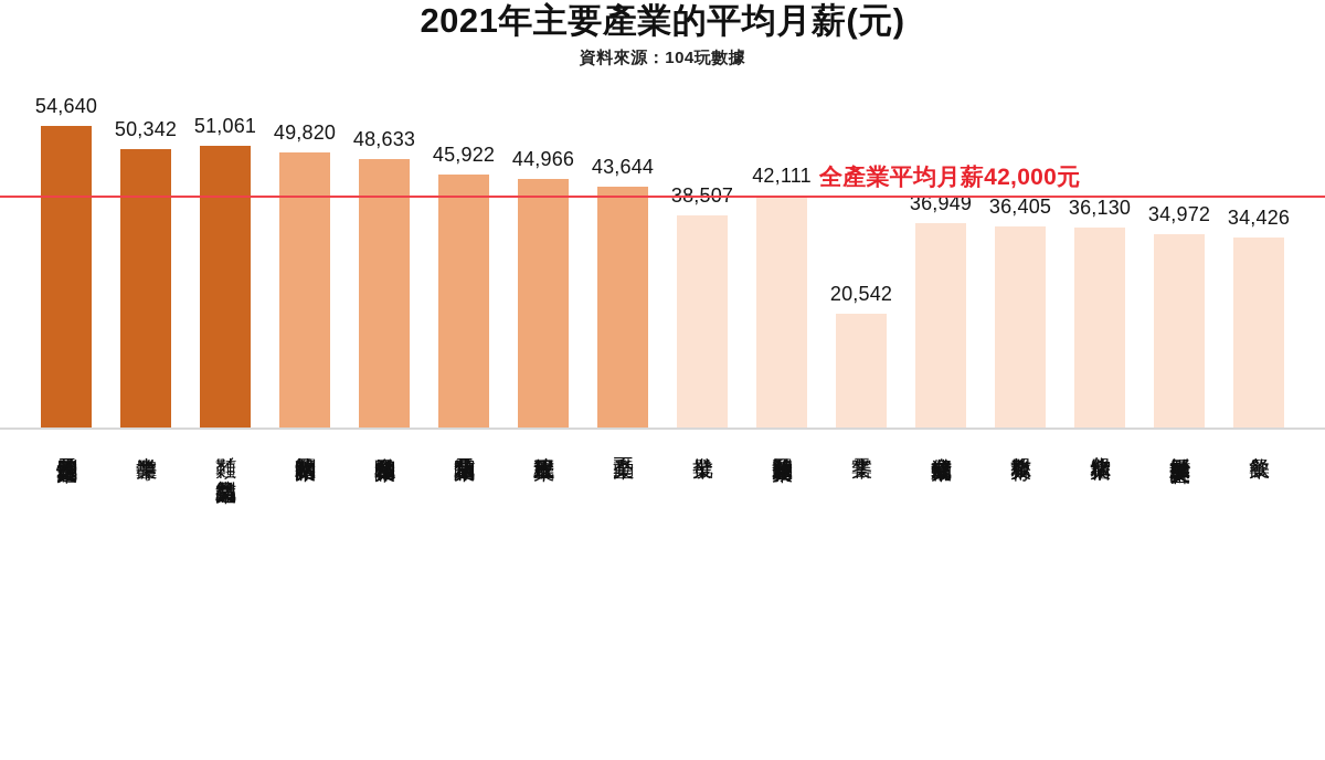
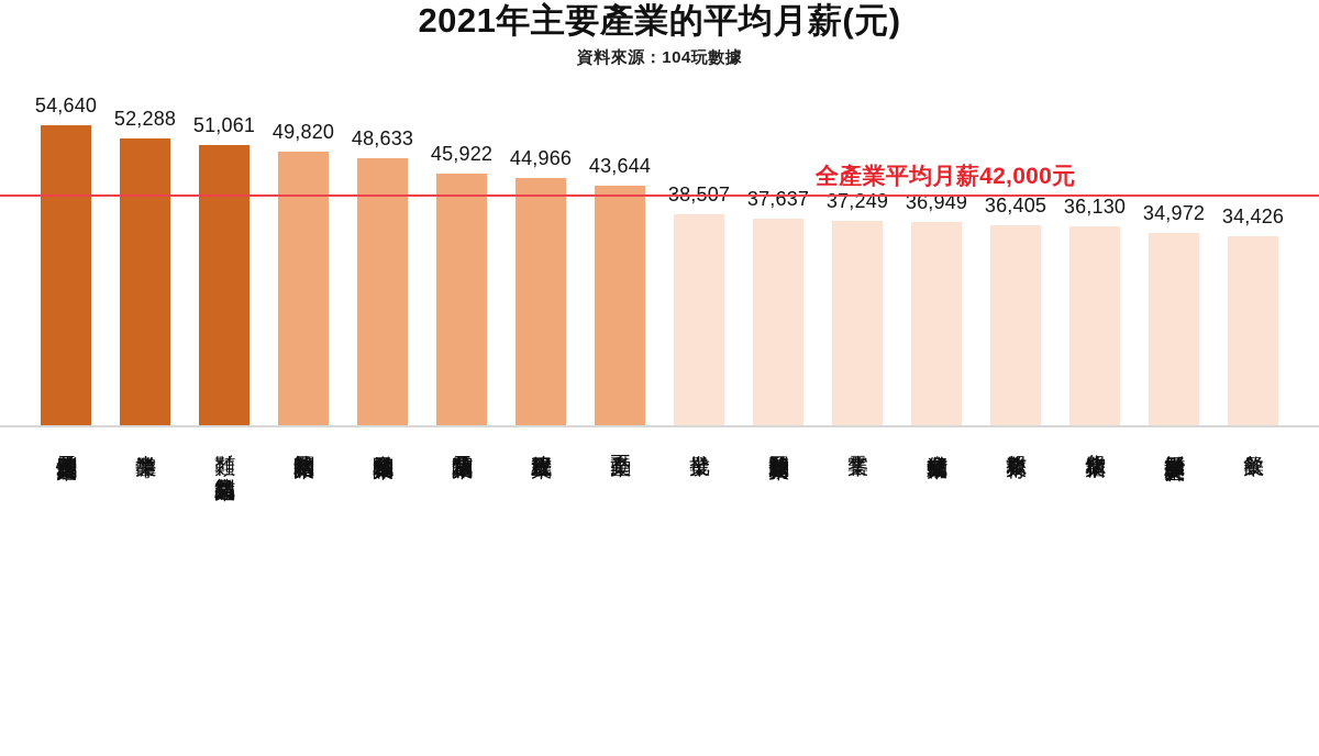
半導體業: 50,342 -> 52,288
運動及旅遊休閒服務業: 42,111 -> 37,637
零售業: 20,542 -> 37,249
